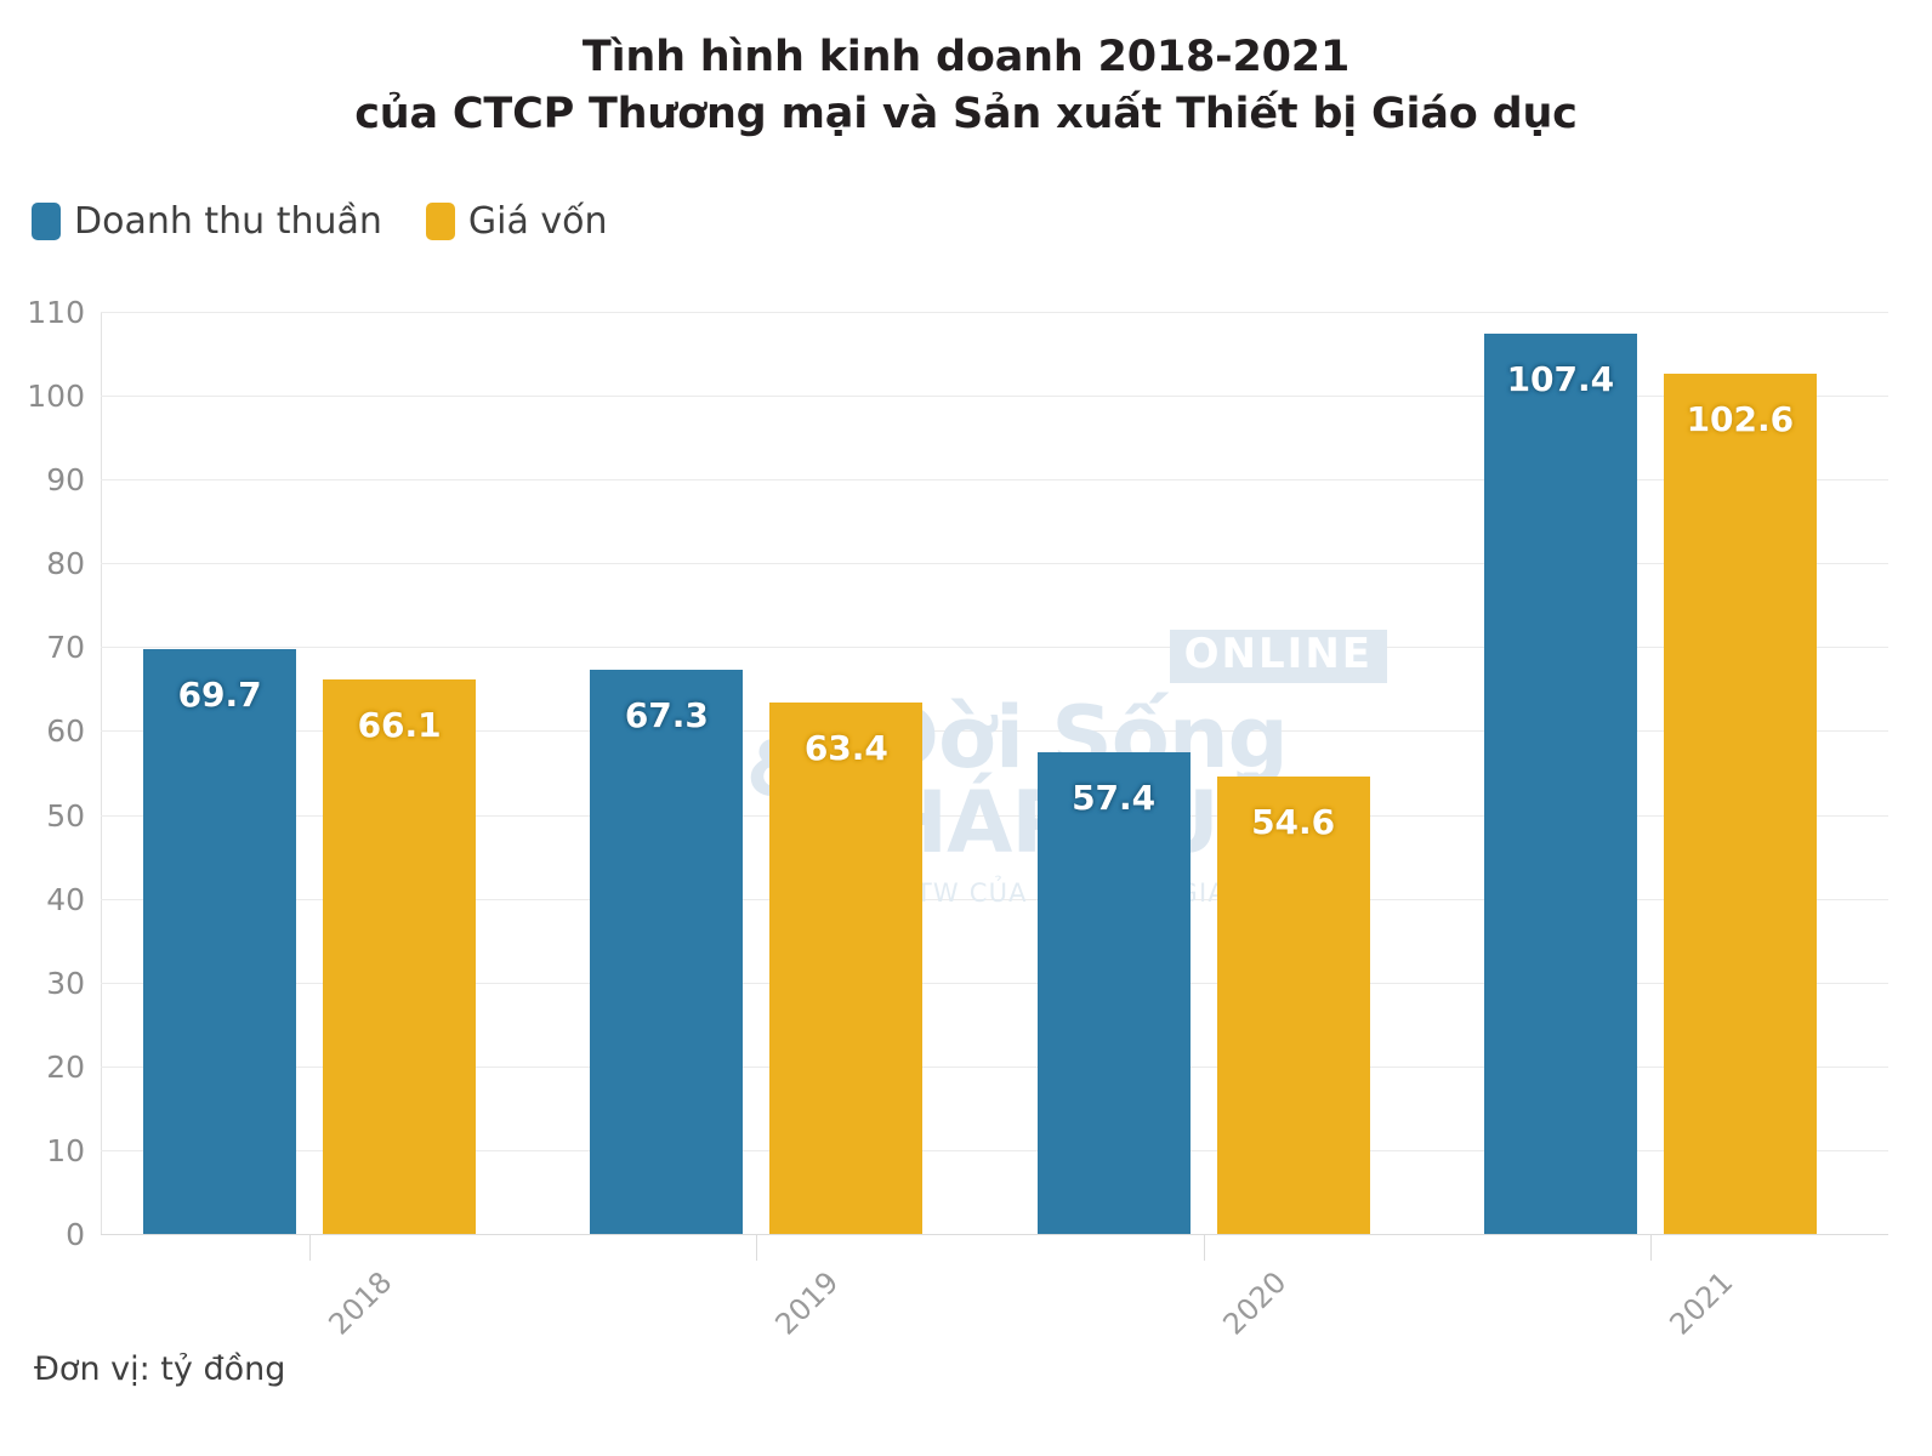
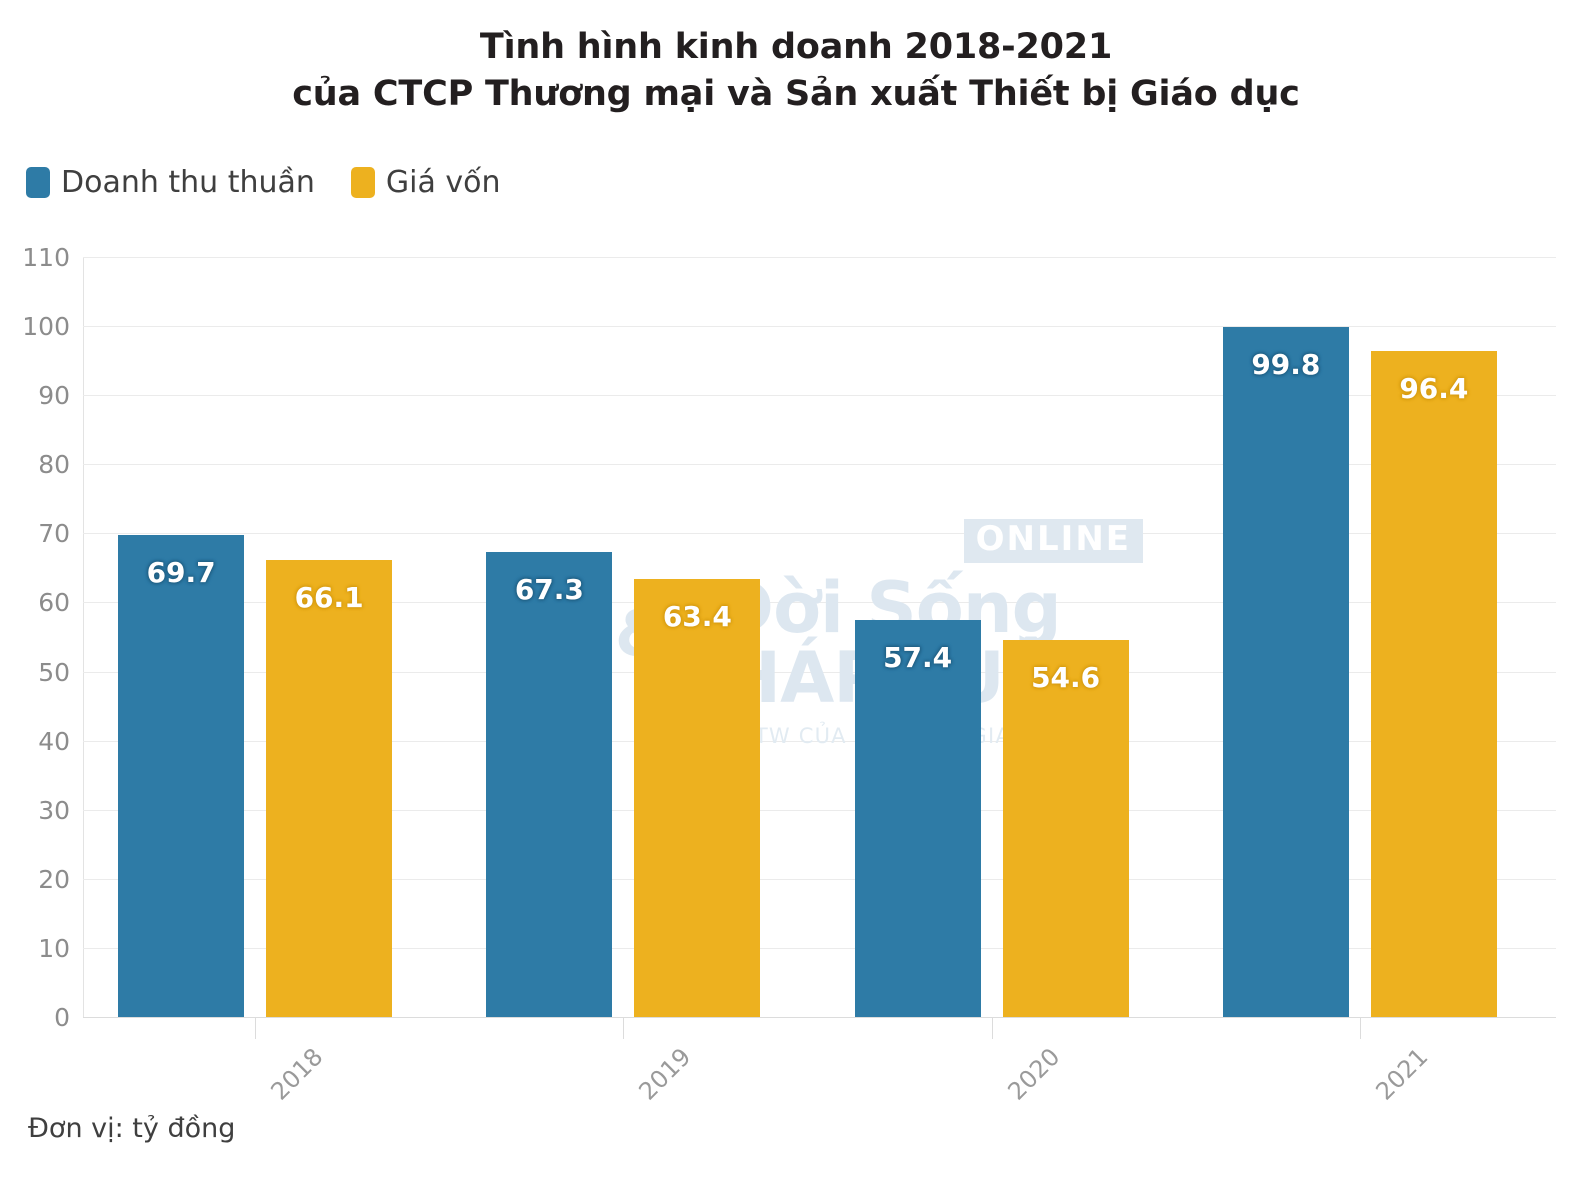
Doanh thu thuần/2021: 107.4 -> 99.8
Giá vốn/2021: 102.6 -> 96.4
